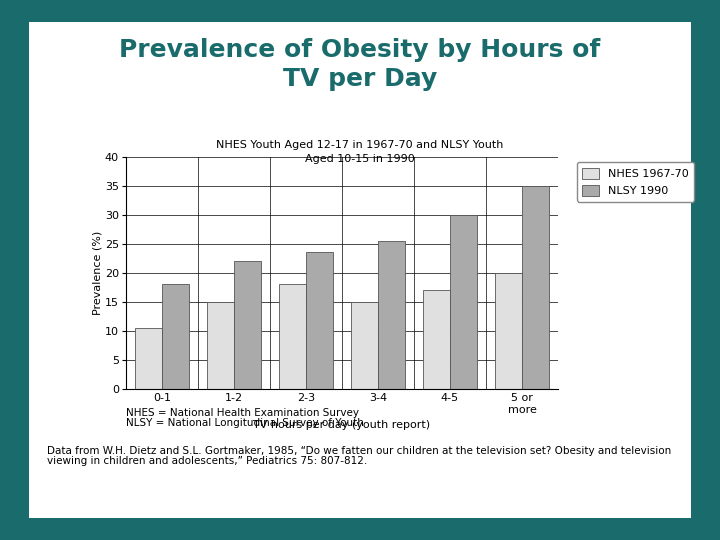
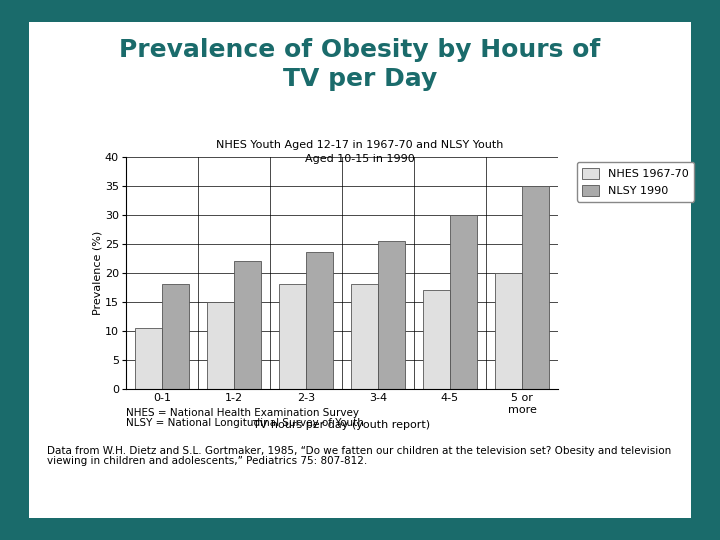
NHES 1967-70/3-4: 15.0 -> 18.0
